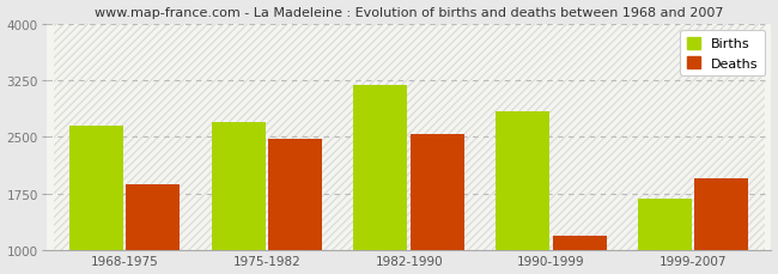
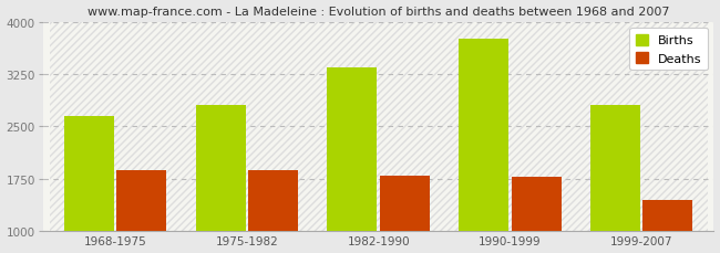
Births/1975-1982: 2700 -> 2800
Deaths/1975-1982: 2480 -> 1870
Births/1982-1990: 3180 -> 3350
Deaths/1982-1990: 2540 -> 1800
Births/1990-1999: 2840 -> 3750
Deaths/1990-1999: 1200 -> 1780
Births/1999-2007: 1680 -> 2800
Deaths/1999-2007: 1960 -> 1450
